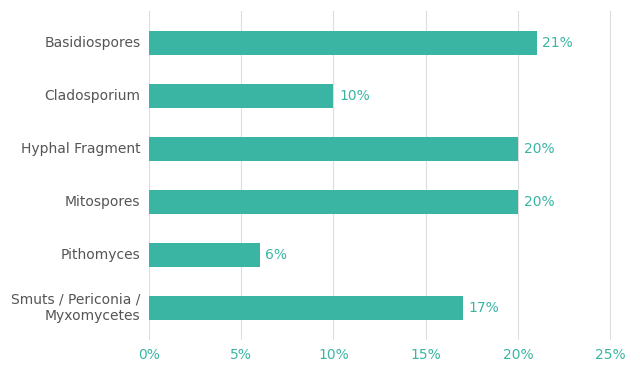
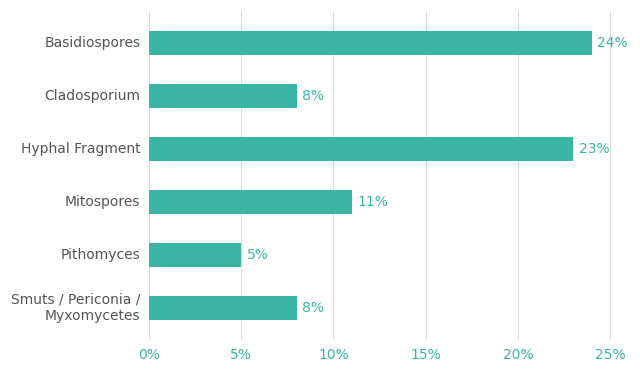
Basidiospores: 21% -> 24%
Cladosporium: 10% -> 8%
Hyphal Fragment: 20% -> 23%
Mitospores: 20% -> 11%
Pithomyces: 6% -> 5%
Smuts / Periconia / Myxomycetes: 17% -> 8%
